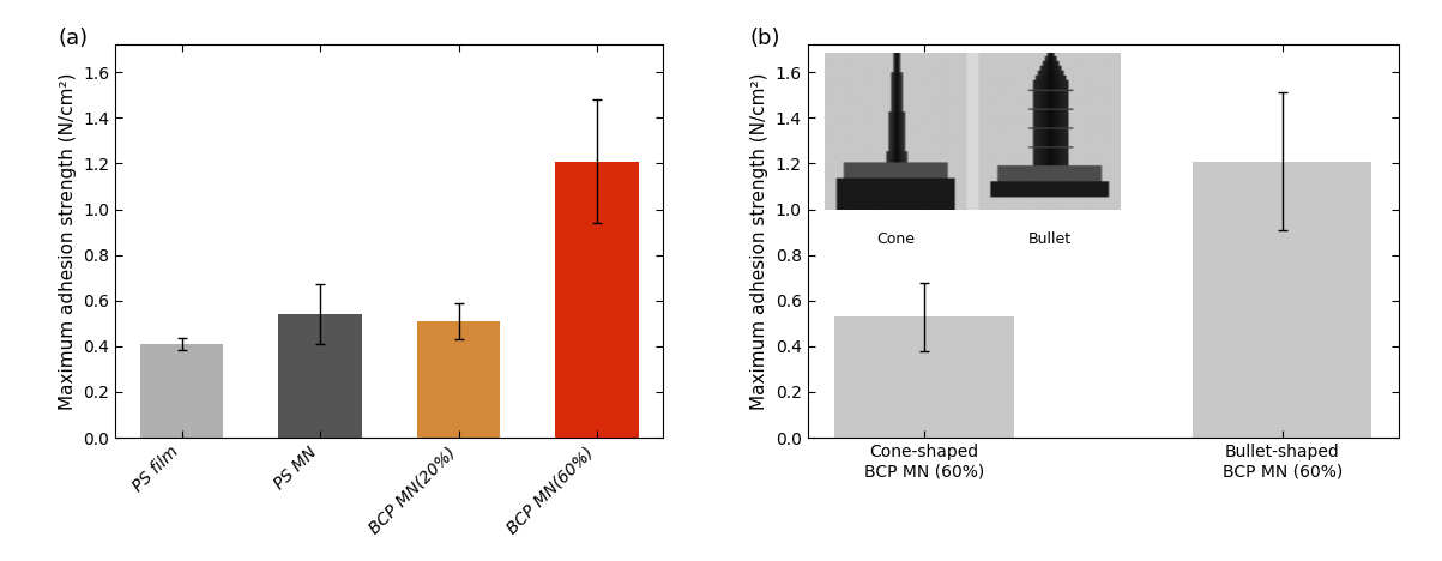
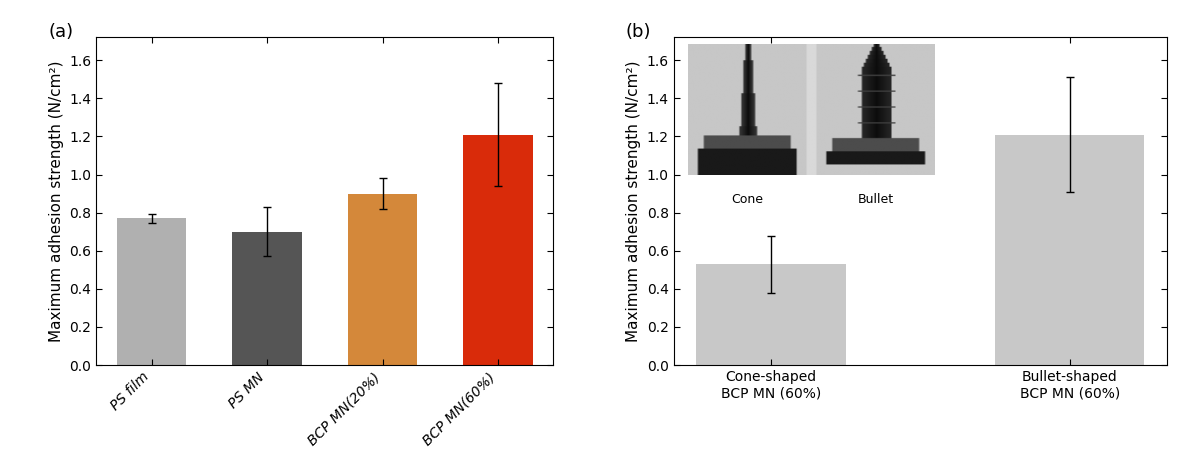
PS film: 0.41 -> 0.77
PS MN: 0.54 -> 0.70
BCP MN(20%): 0.51 -> 0.90
